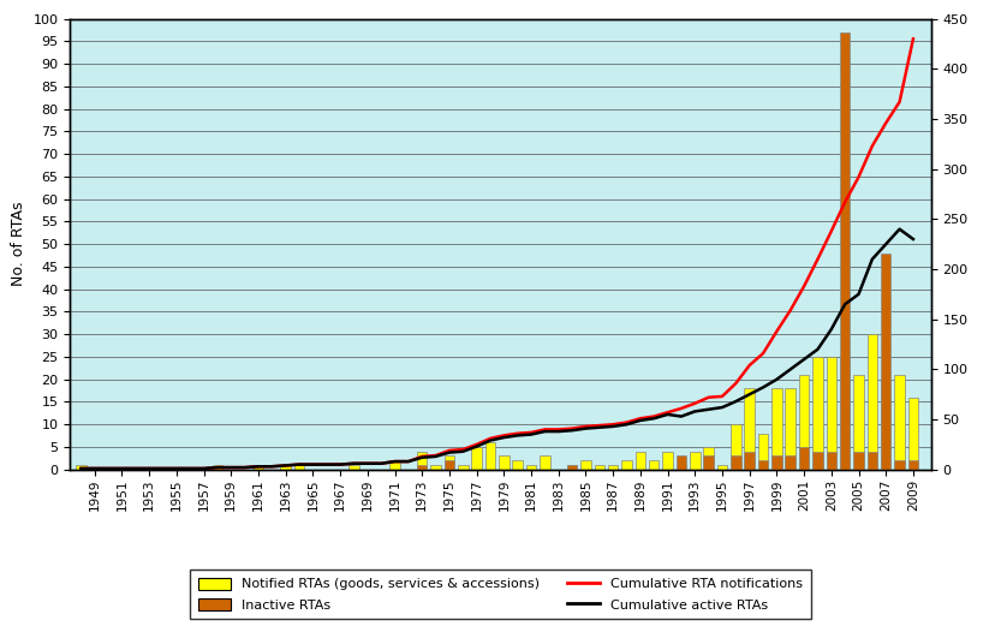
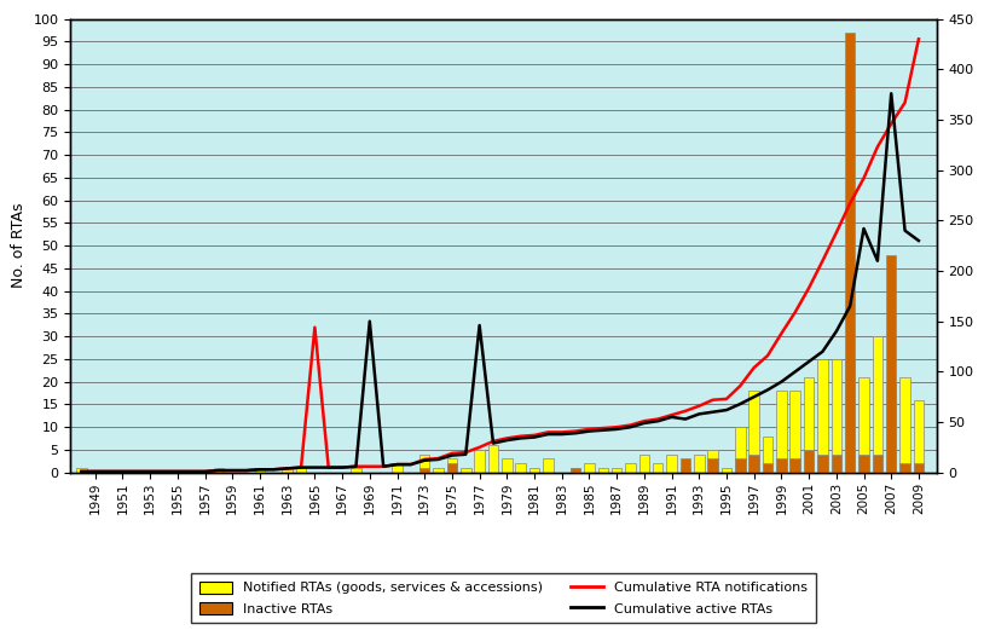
Cumulative RTA notifications/1965: 5 -> 144
Cumulative active RTAs/1969: 6 -> 150
Cumulative active RTAs/1977: 23 -> 146
Cumulative active RTAs/2005: 175 -> 242
Cumulative active RTAs/2007: 225 -> 376
